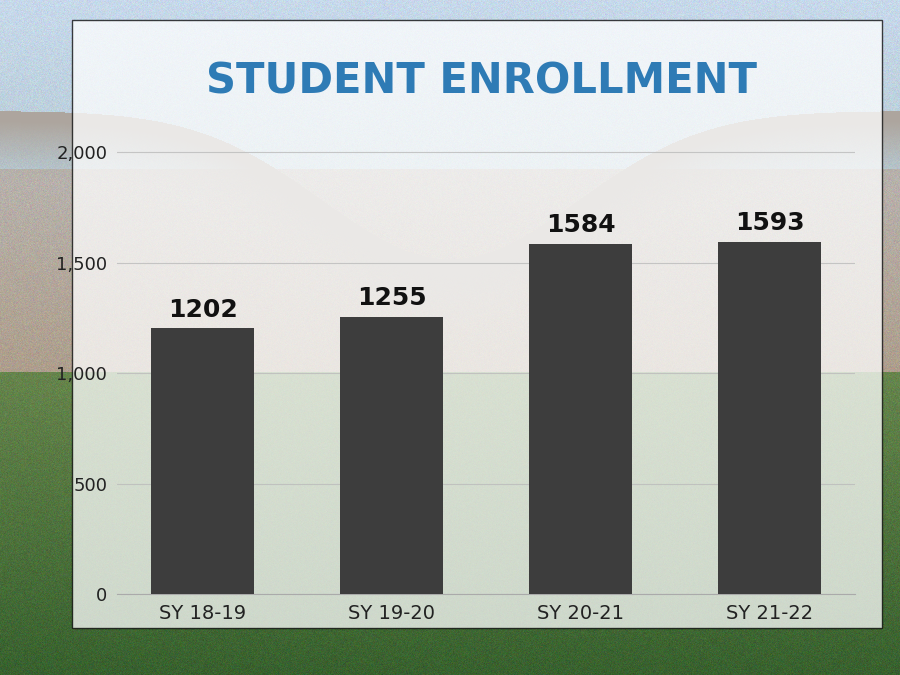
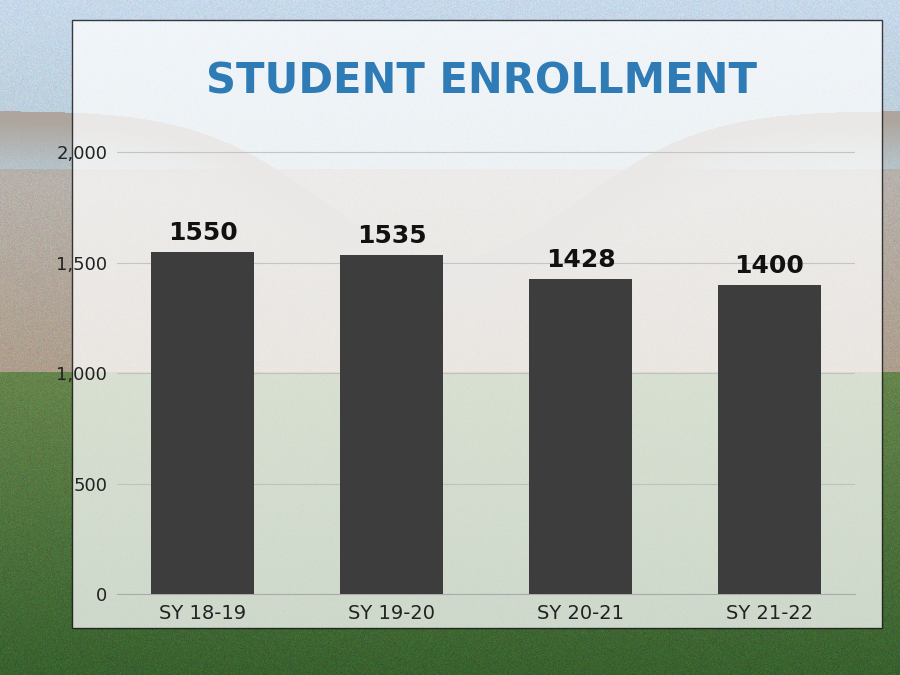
SY 18-19: 1202 -> 1550
SY 19-20: 1255 -> 1535
SY 20-21: 1584 -> 1428
SY 21-22: 1593 -> 1400
